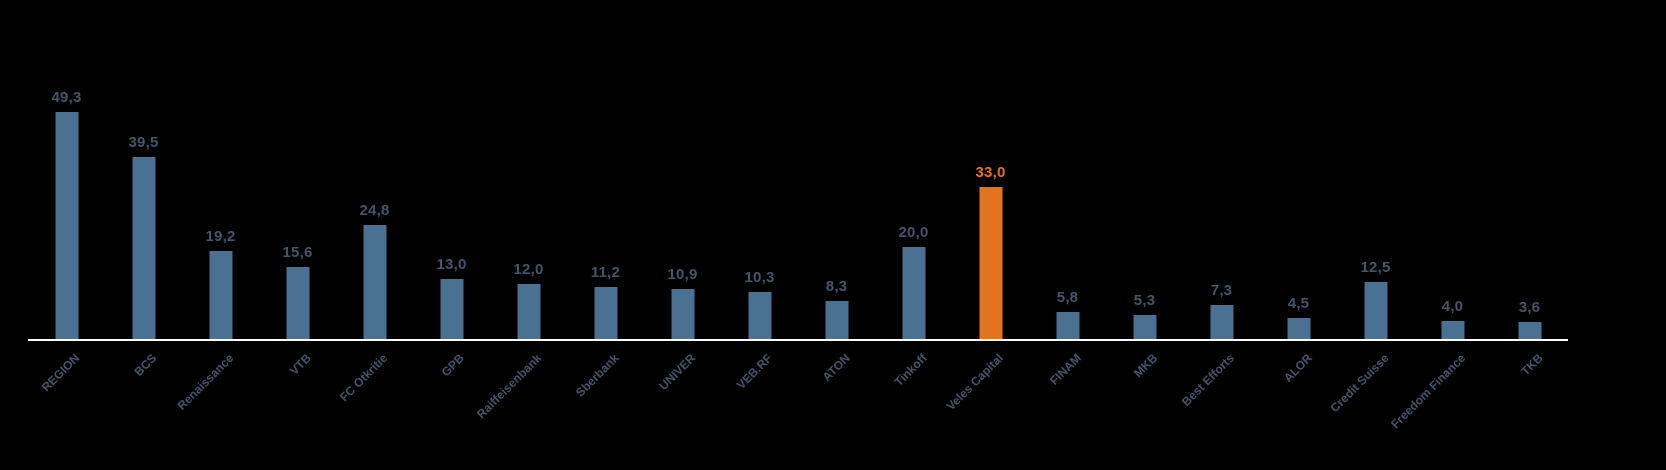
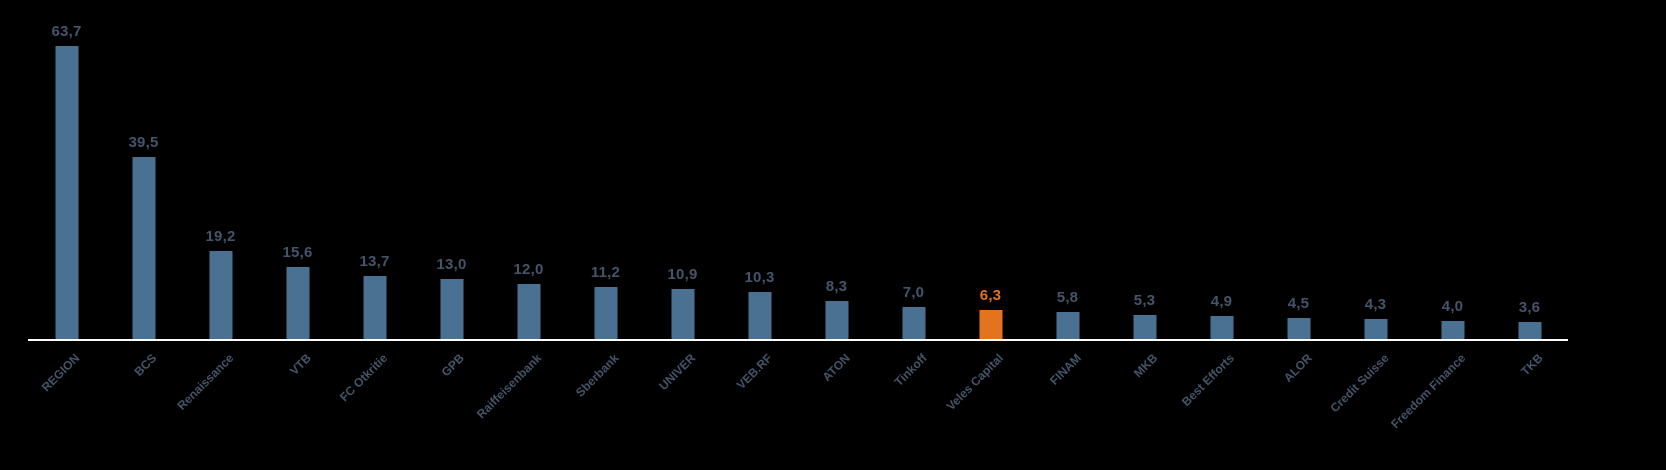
REGION: 49,3 -> 63,7
FC Otkritie: 24,8 -> 13,7
Tinkoff: 20,0 -> 7,0
Veles Capital: 33,0 -> 6,3
Best Efforts: 7,3 -> 4,9
Credit Suisse: 12,5 -> 4,3
